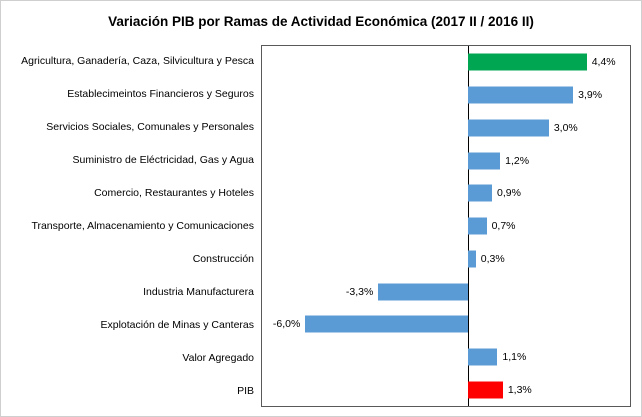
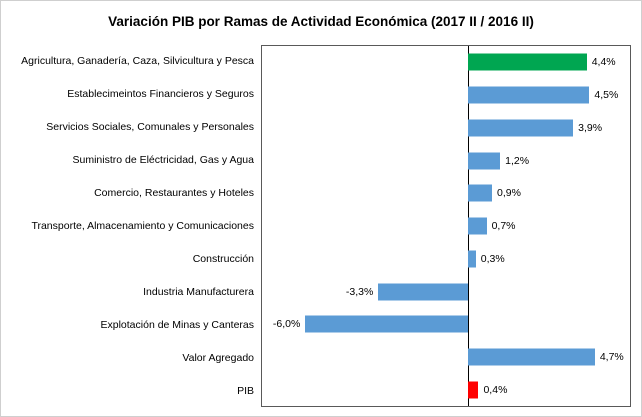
Establecimeintos Financieros y Seguros: 3,9% -> 4,5%
Servicios Sociales, Comunales y Personales: 3,0% -> 3,9%
Valor Agregado: 1,1% -> 4,7%
PIB: 1,3% -> 0,4%
